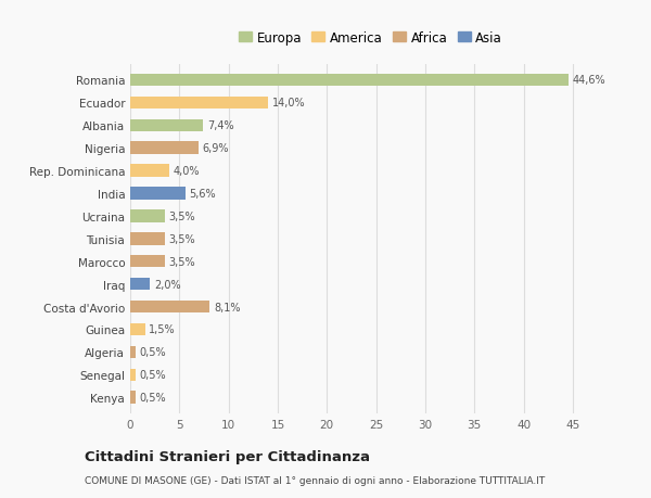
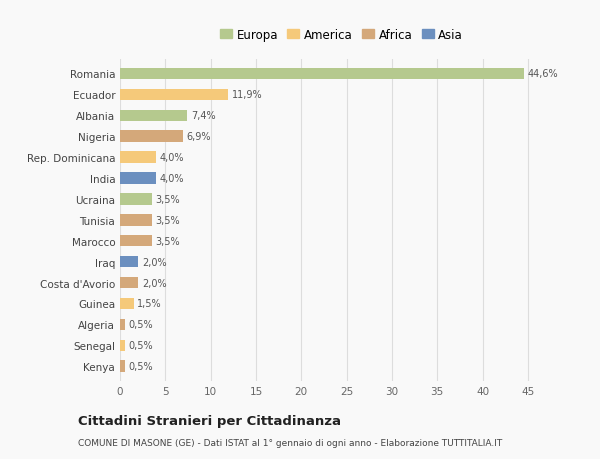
Ecuador: 14,0% -> 11,9%
India: 5,6% -> 4,0%
Costa d'Avorio: 8,1% -> 2,0%
